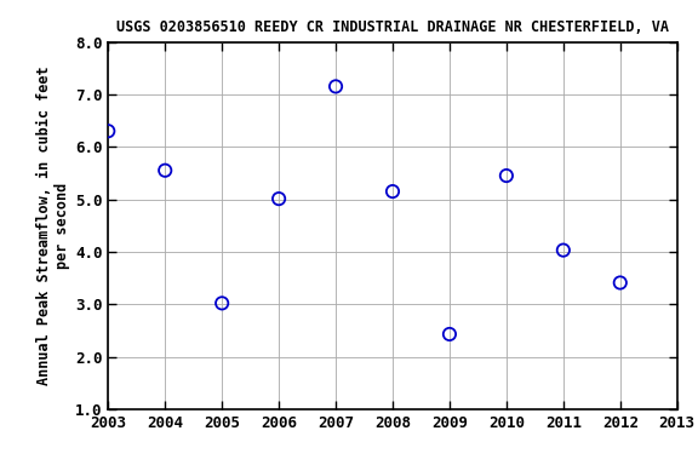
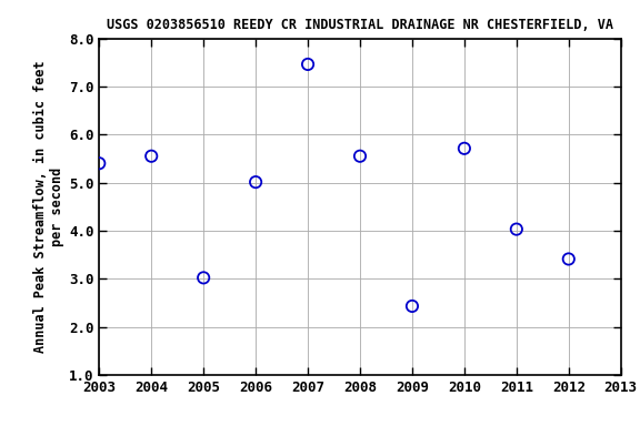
2003: 6.30 -> 5.40
2007: 7.15 -> 7.46
2008: 5.15 -> 5.55
2010: 5.45 -> 5.71
